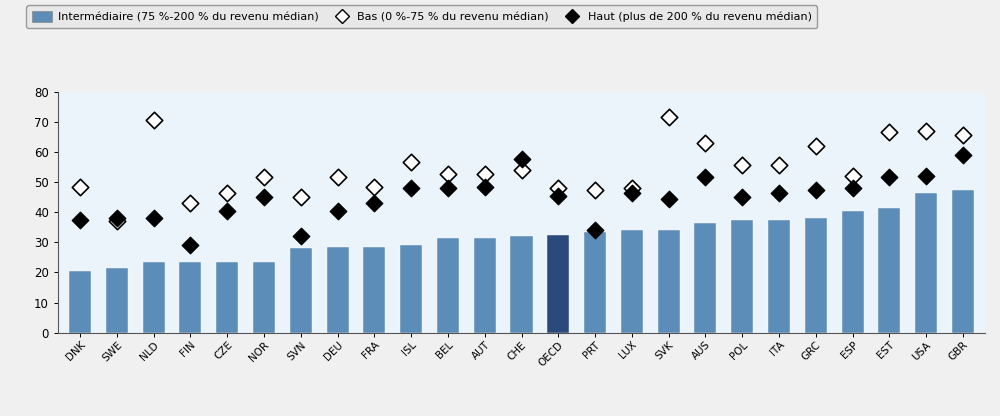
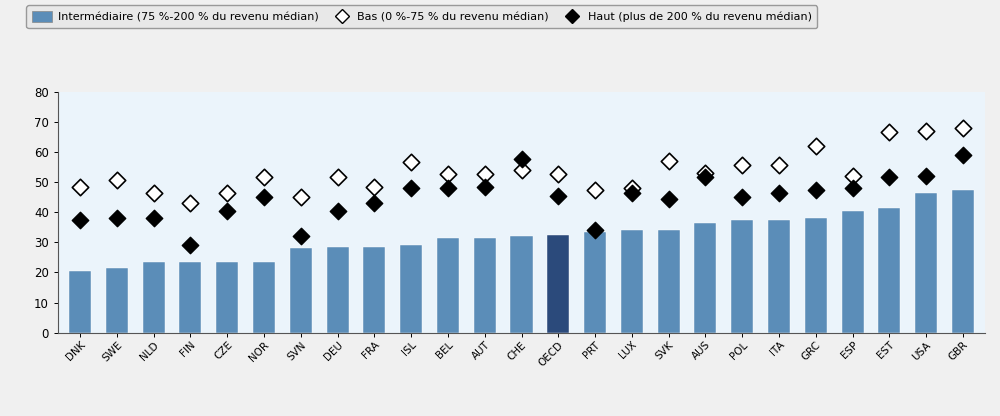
Bas (0 %-75 % du revenu médian)/SWE: 37.0 -> 50.5
Bas (0 %-75 % du revenu médian)/NLD: 70.5 -> 46.5
Bas (0 %-75 % du revenu médian)/OECD: 48.0 -> 52.5
Bas (0 %-75 % du revenu médian)/SVK: 71.5 -> 57.0
Bas (0 %-75 % du revenu médian)/AUS: 63.0 -> 53.0
Bas (0 %-75 % du revenu médian)/GBR: 65.5 -> 68.0
